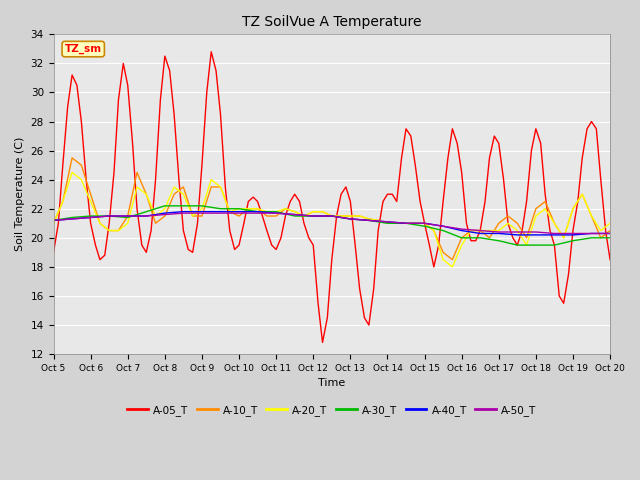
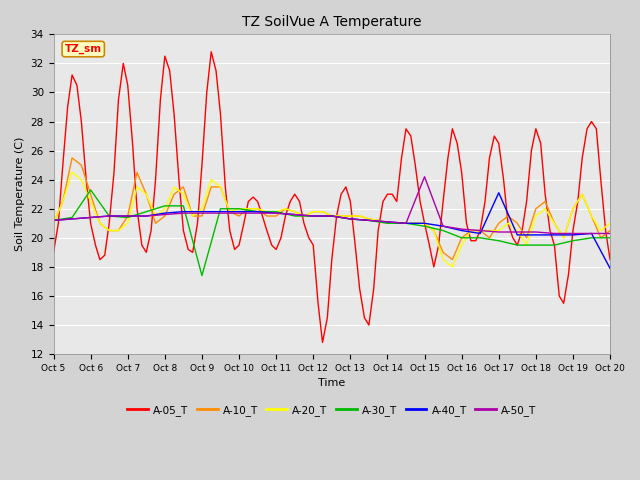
A-30_T/Oct 6: 21.5 -> 23.3
A-30_T/Oct 9: 22.2 -> 17.4
A-50_T/Oct 15: 21.0 -> 24.2
A-40_T/Oct 17: 20.3 -> 23.1
A-40_T/Oct 20: 20.3 -> 17.9
